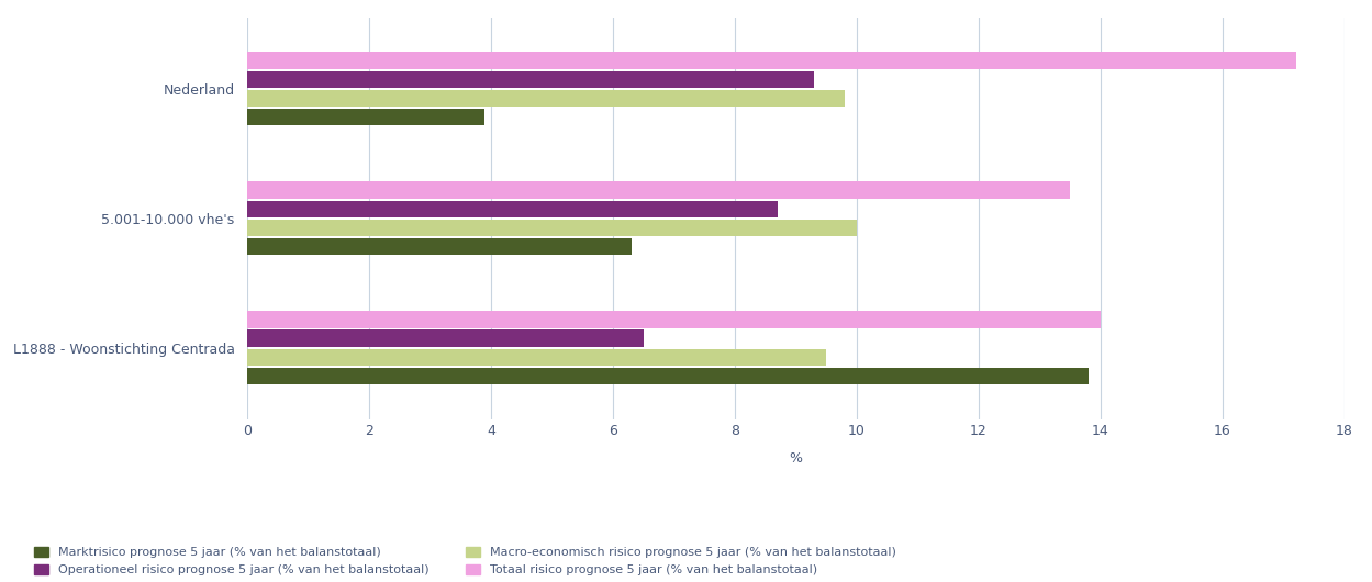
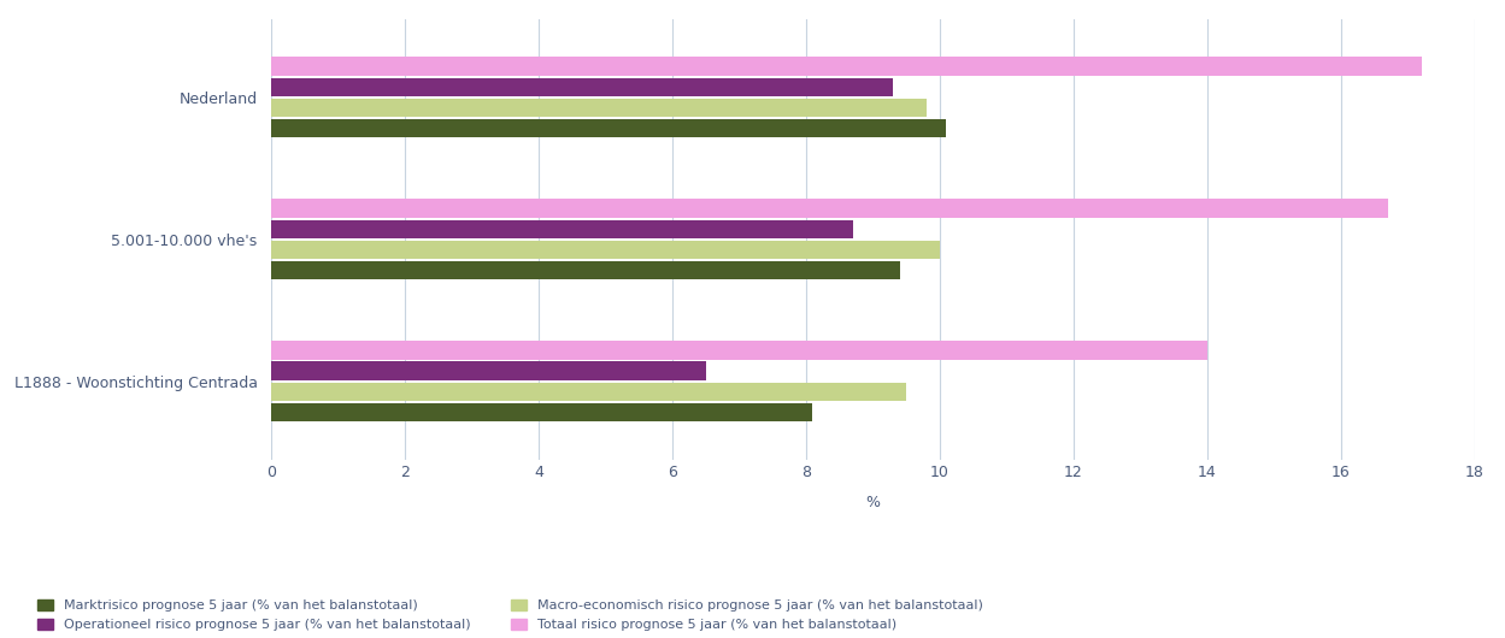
Marktrisico prognose 5 jaar (% van het balanstotaal)/Nederland: 3.9 -> 10.1
Totaal risico prognose 5 jaar (% van het balanstotaal)/5.001-10.000 vhe's: 13.5 -> 16.7
Marktrisico prognose 5 jaar (% van het balanstotaal)/5.001-10.000 vhe's: 6.3 -> 9.4
Marktrisico prognose 5 jaar (% van het balanstotaal)/L1888 - Woonstichting Centrada: 13.8 -> 8.1
